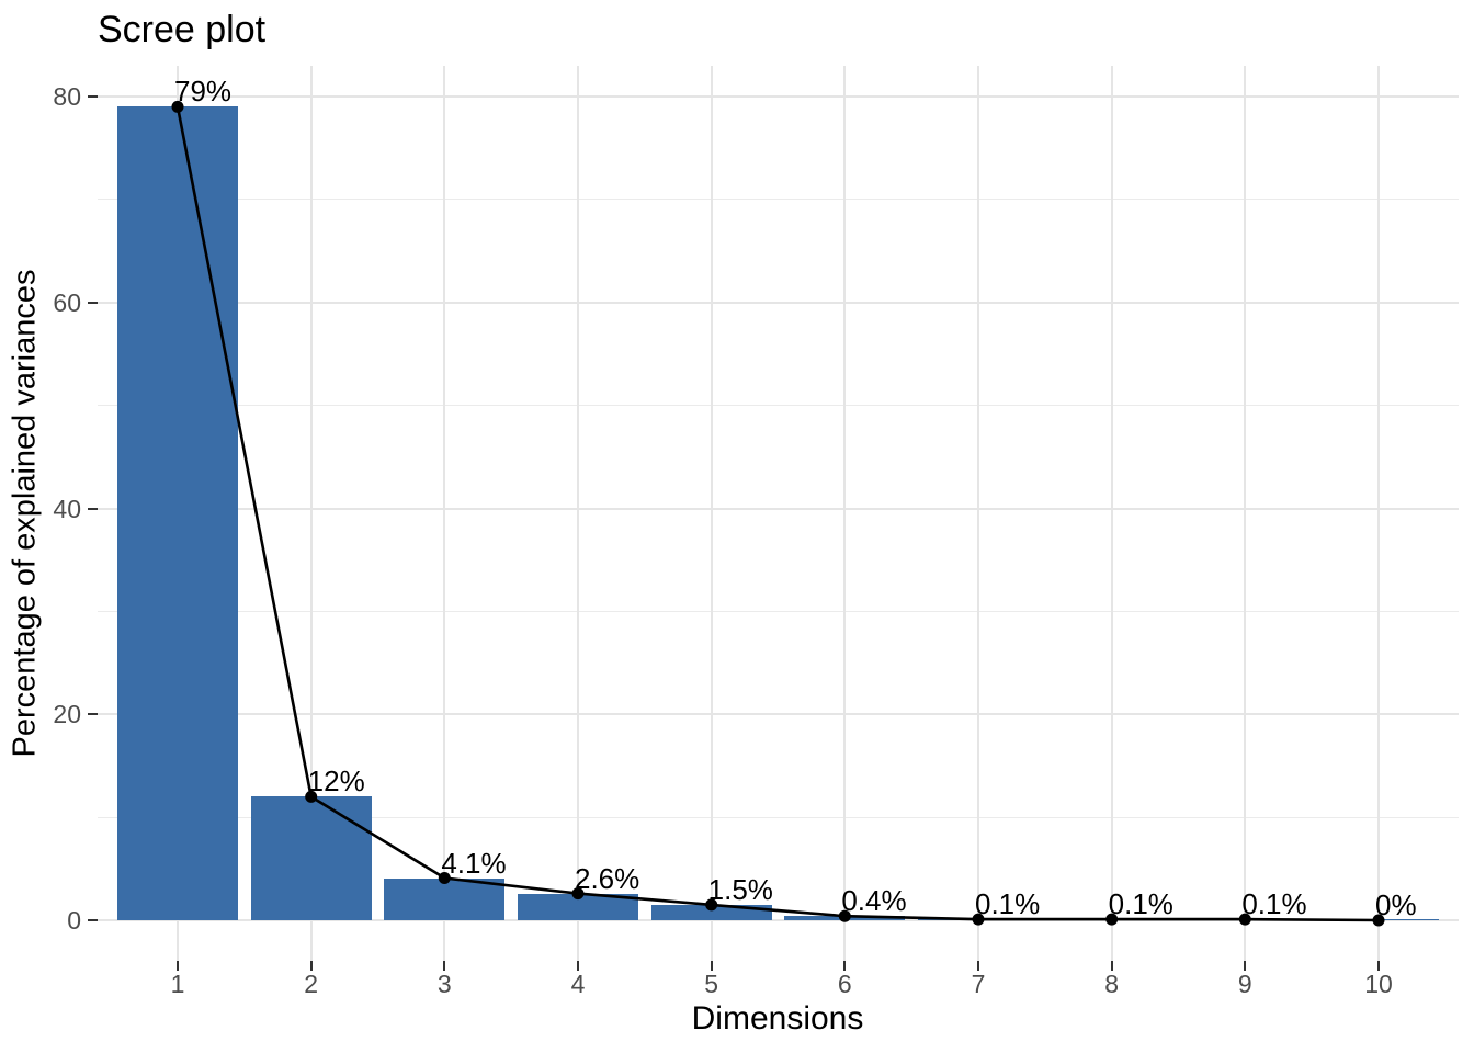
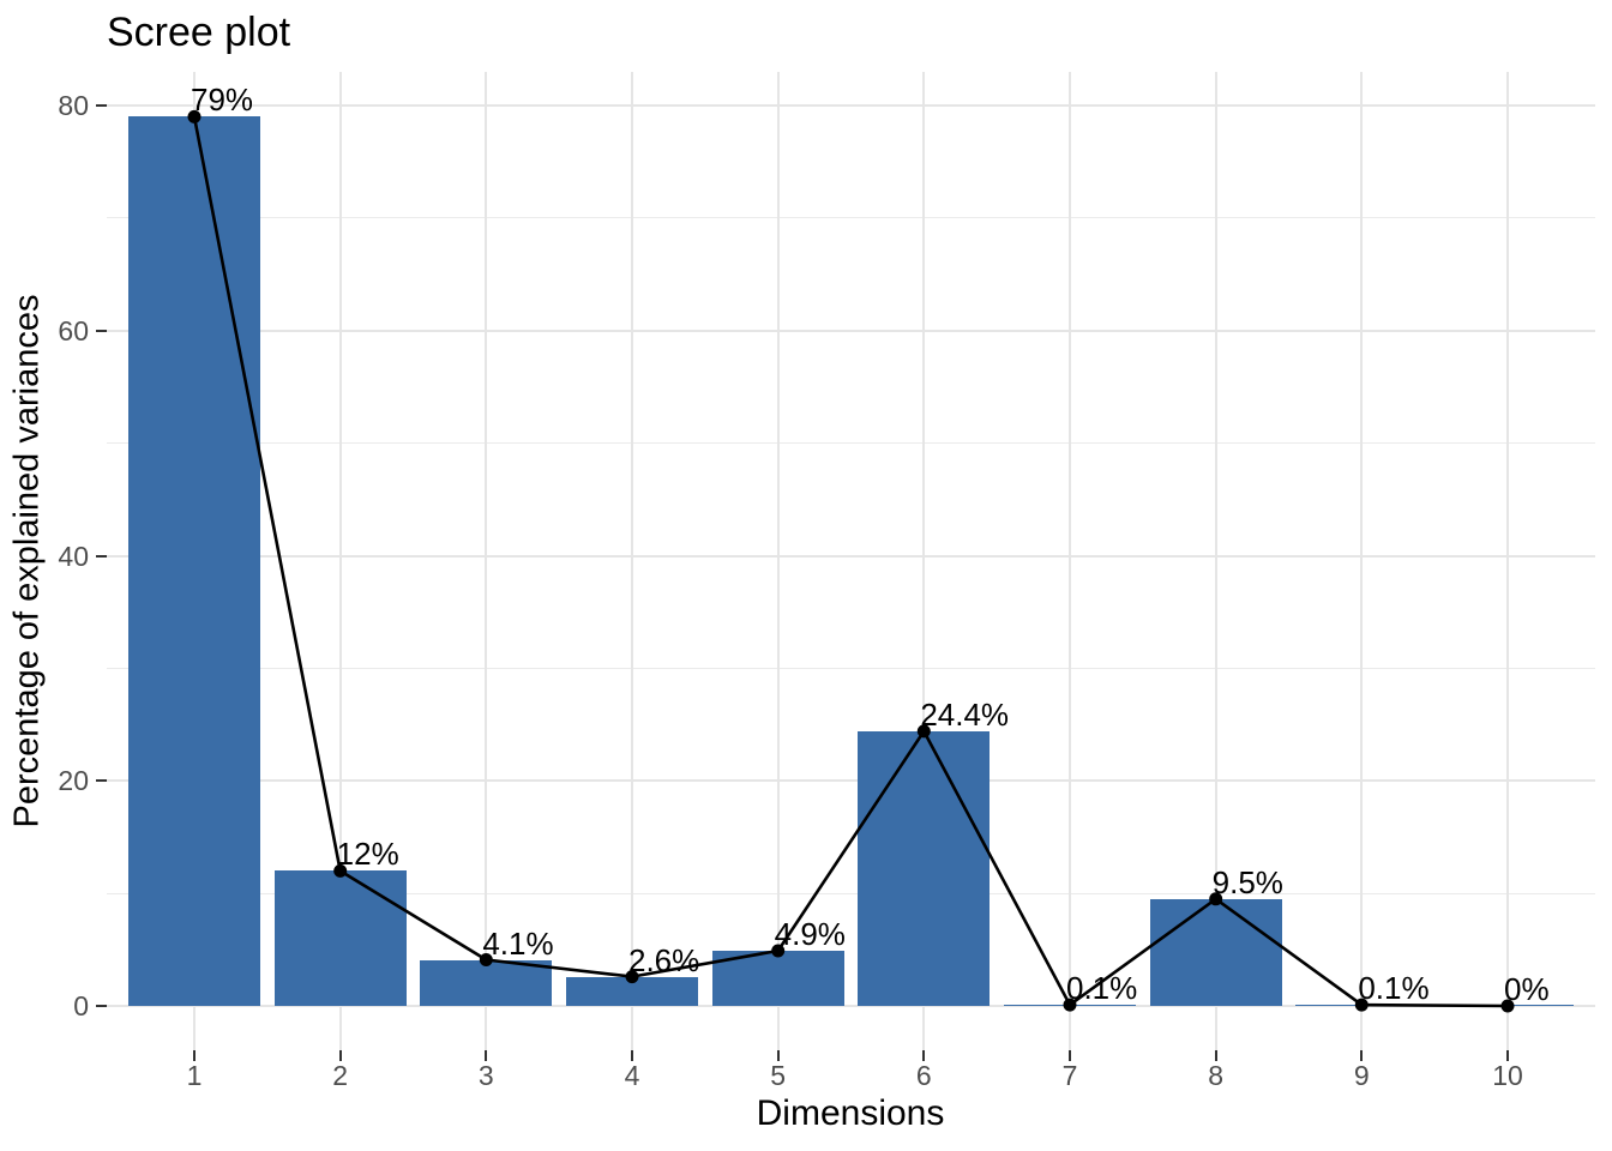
5: 1.5% -> 4.9%
6: 0.4% -> 24.4%
8: 0.1% -> 9.5%
